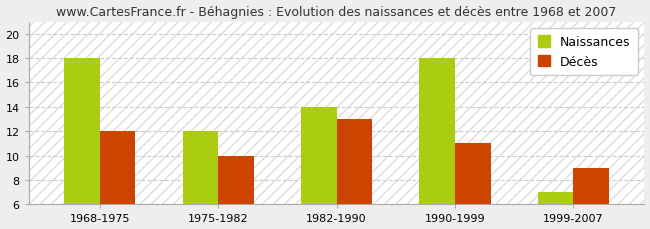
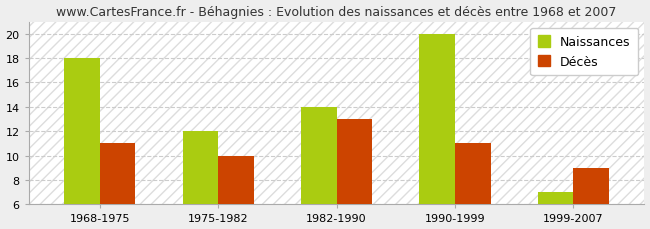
Décès/1968-1975: 12 -> 11
Naissances/1990-1999: 18 -> 20
